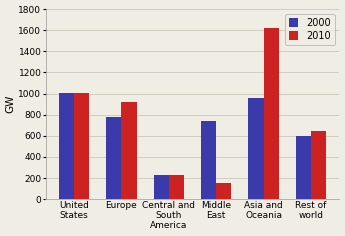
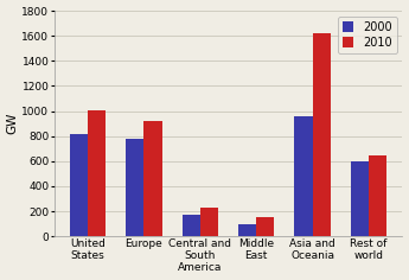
2000/United States: 1010 -> 810
2000/Central and South America: 230 -> 180
2000/Middle East: 740 -> 90
